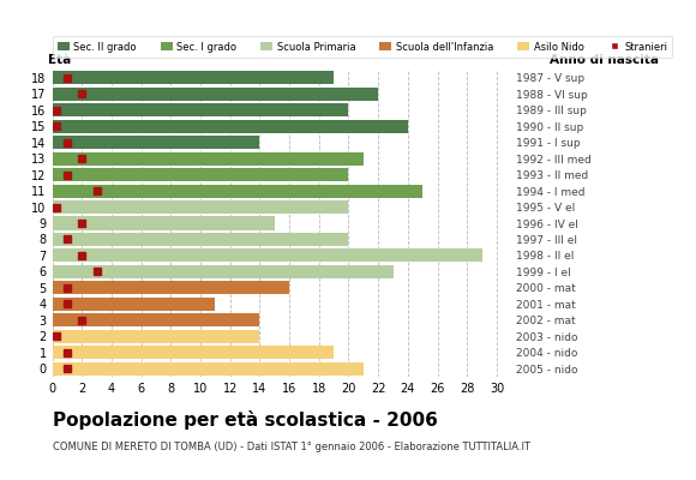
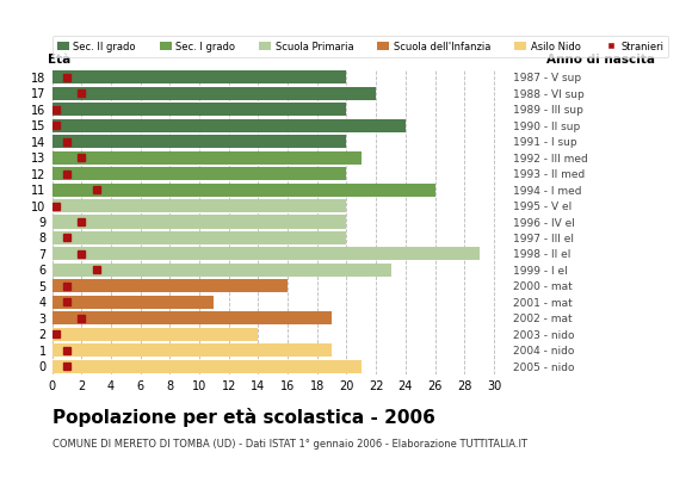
18: 19 -> 20
14: 14 -> 20
11: 25 -> 26
9: 15 -> 20
3: 14 -> 19
